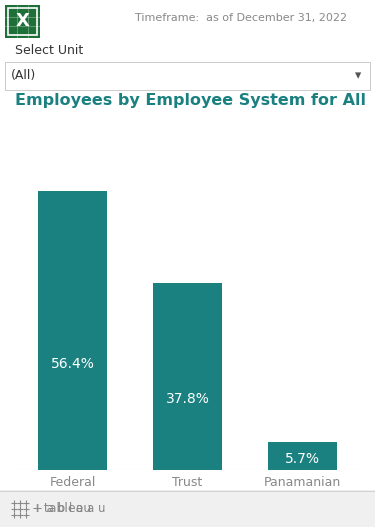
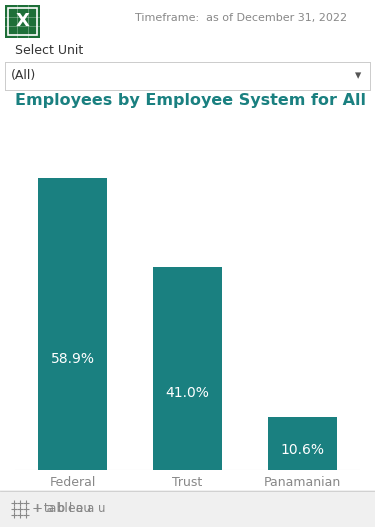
Federal: 56.4% -> 58.9%
Trust: 37.8% -> 41.0%
Panamanian: 5.7% -> 10.6%
